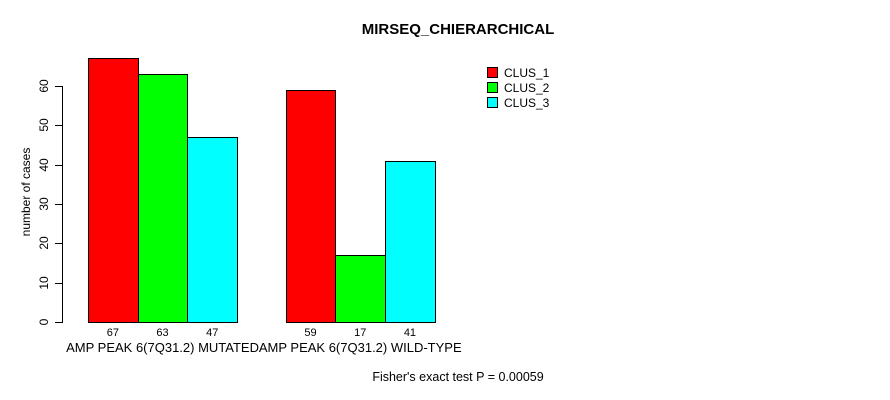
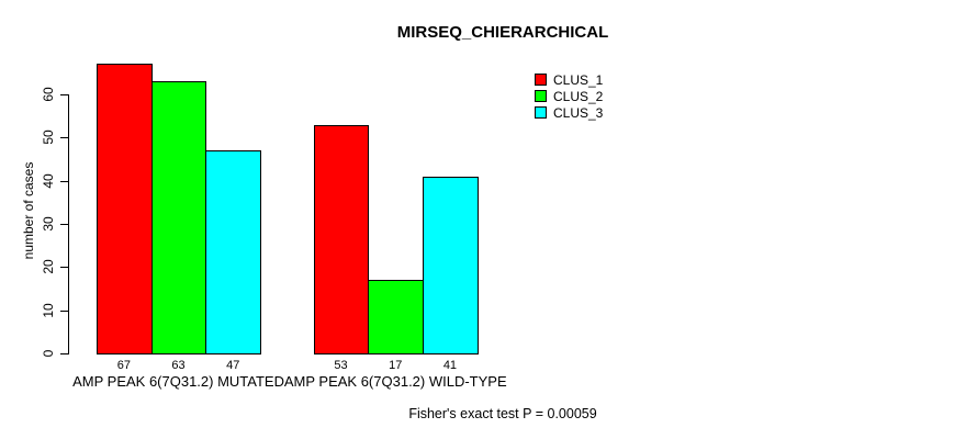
CLUS_1/AMP PEAK 6(7Q31.2) WILD-TYPE: 59 -> 53
